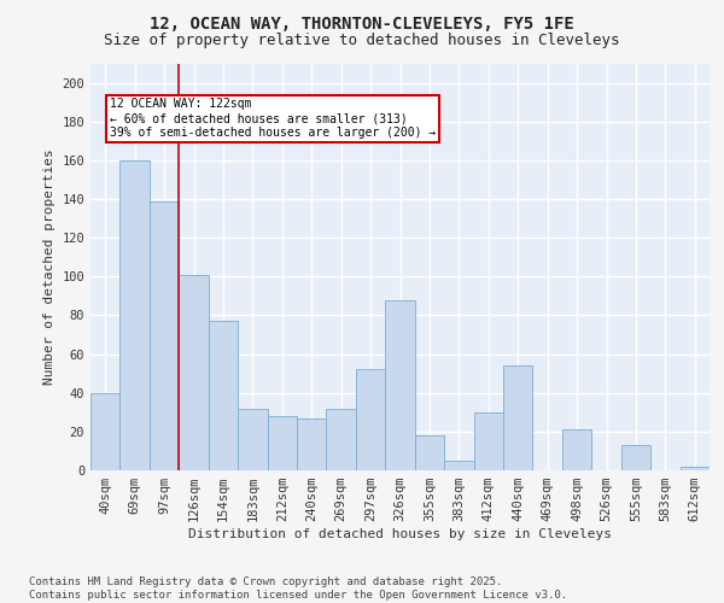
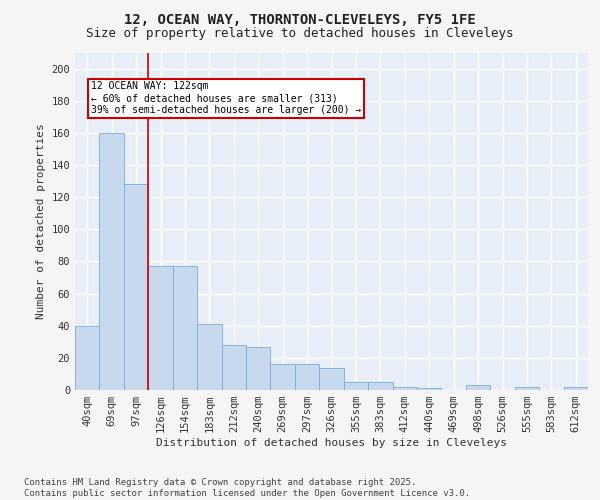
97sqm: 139 -> 128
126sqm: 101 -> 77
183sqm: 32 -> 41
269sqm: 32 -> 16
297sqm: 52 -> 16
326sqm: 88 -> 14
355sqm: 18 -> 5
412sqm: 30 -> 2
440sqm: 54 -> 1
498sqm: 21 -> 3
555sqm: 13 -> 2
